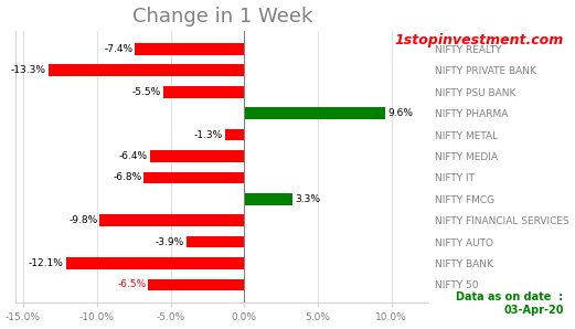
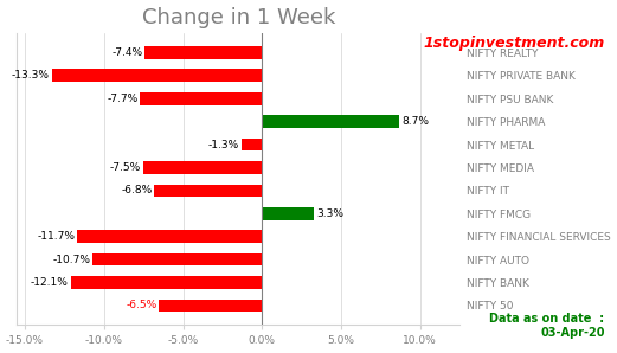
NIFTY PSU BANK: -5.5% -> -7.7%
NIFTY PHARMA: 9.6% -> 8.7%
NIFTY MEDIA: -6.4% -> -7.5%
NIFTY FINANCIAL SERVICES: -9.8% -> -11.7%
NIFTY AUTO: -3.9% -> -10.7%
